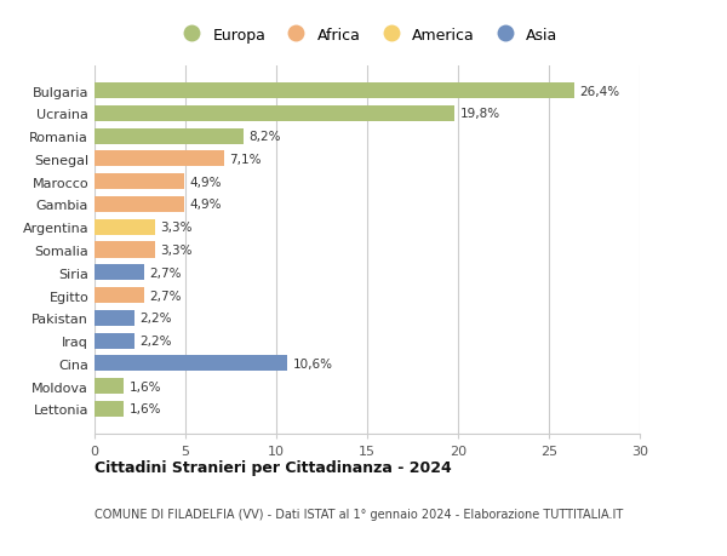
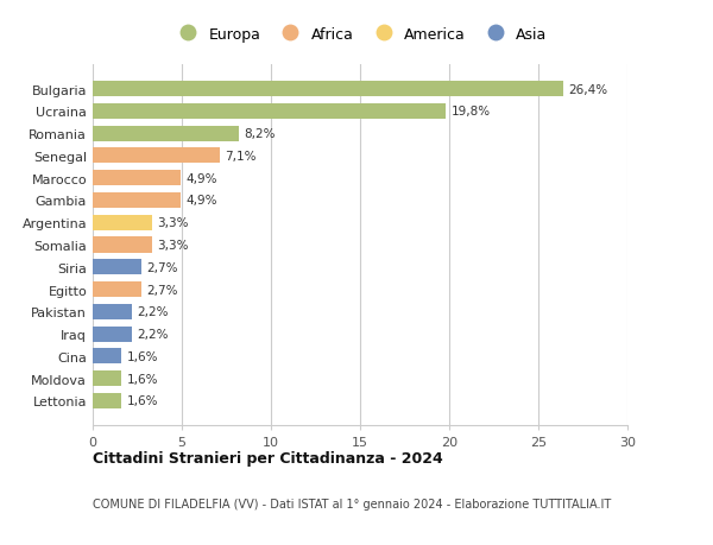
Cina: 10,6% -> 1,6%
